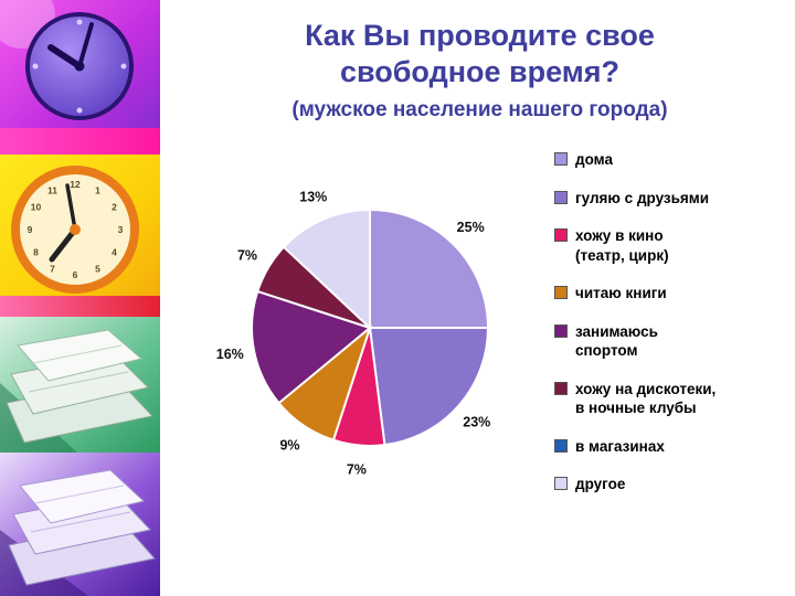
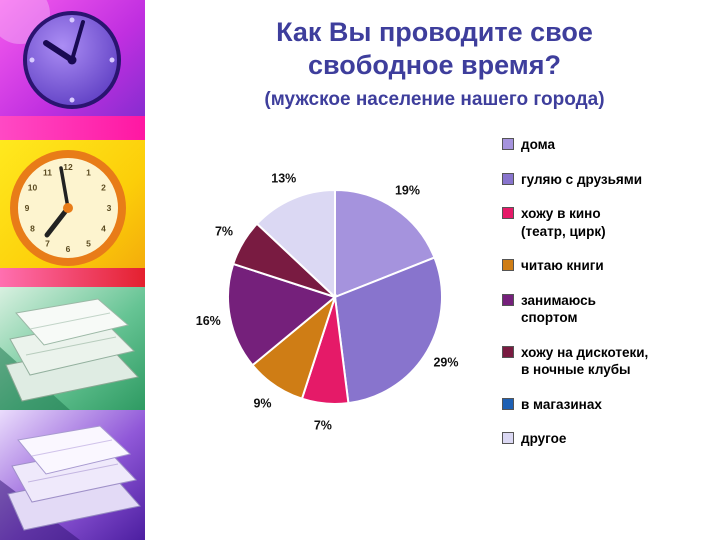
дома: 25% -> 19%
гуляю с друзьями: 23% -> 29%
